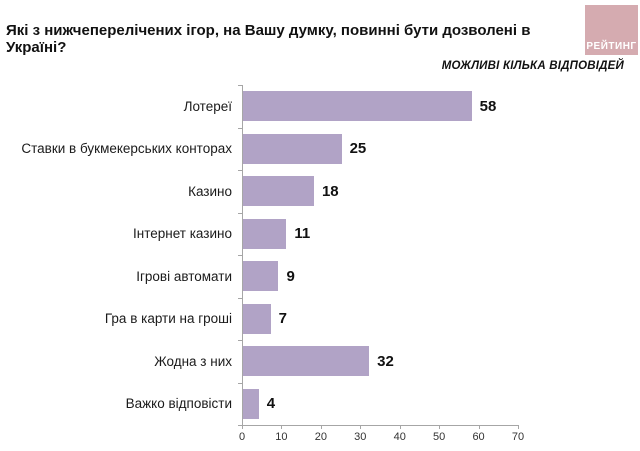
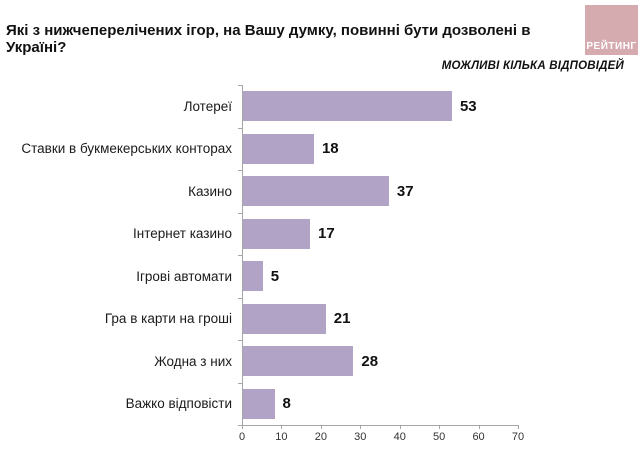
Лотереї: 58 -> 53
Ставки в букмекерських конторах: 25 -> 18
Казино: 18 -> 37
Інтернет казино: 11 -> 17
Ігрові автомати: 9 -> 5
Гра в карти на гроші: 7 -> 21
Жодна з них: 32 -> 28
Важко відповісти: 4 -> 8
